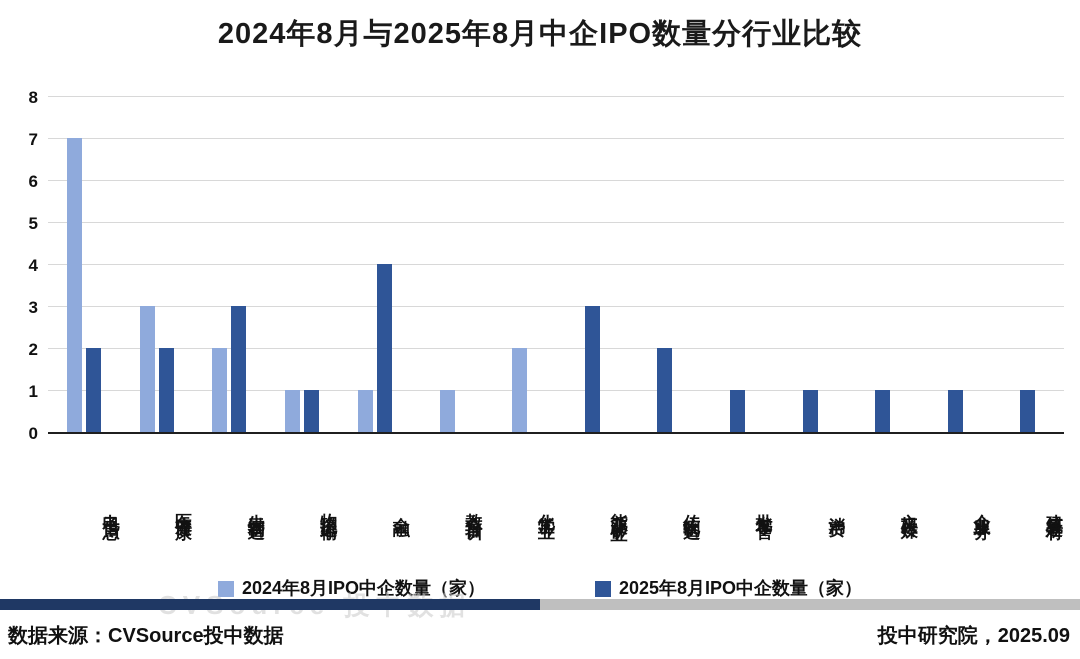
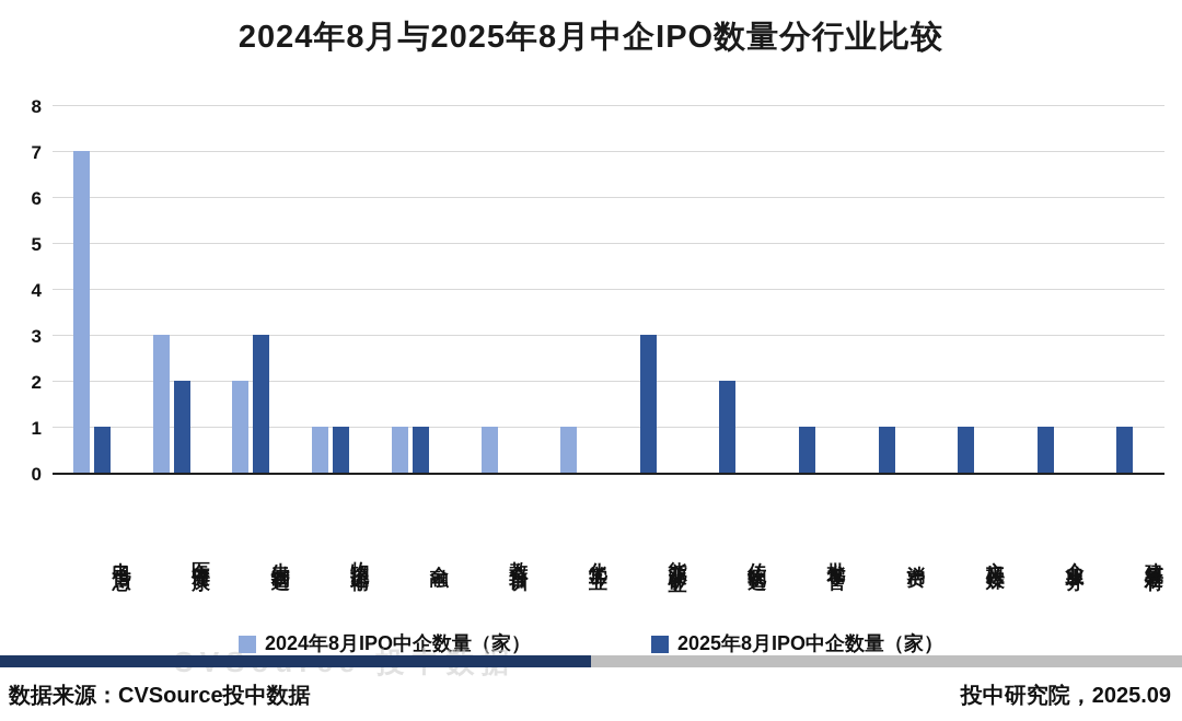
2025年8月IPO中企数量（家）/电子信息: 2 -> 1
2025年8月IPO中企数量（家）/金融: 4 -> 1
2024年8月IPO中企数量（家）/化学工业: 2 -> 1
